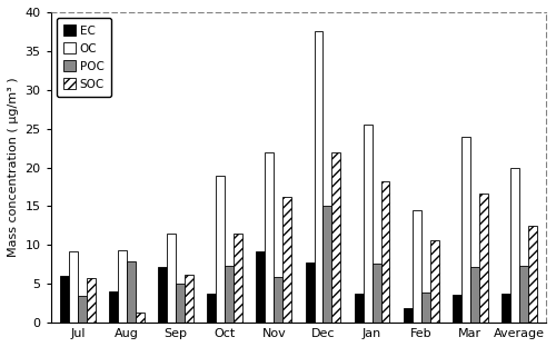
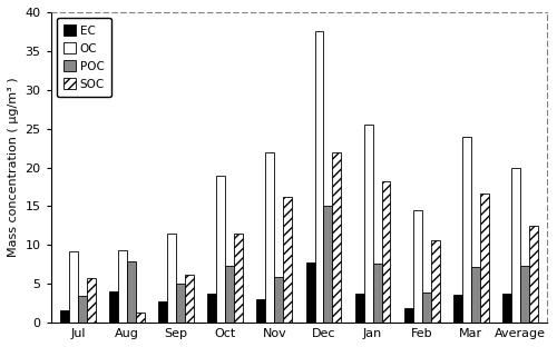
EC/Jul: 6.0 -> 1.6
EC/Sep: 7.2 -> 2.7
EC/Nov: 9.2 -> 3.0
